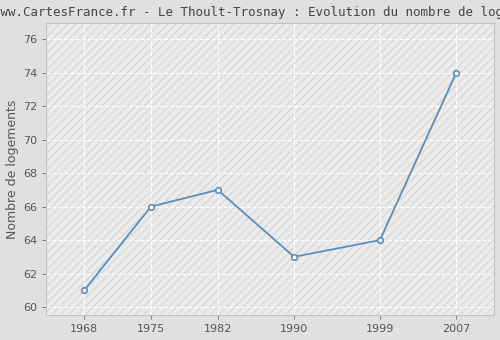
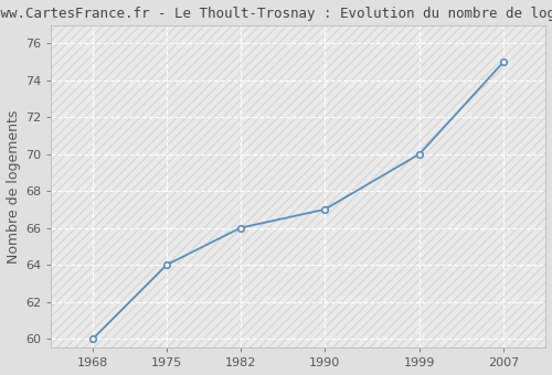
1968: 61 -> 60
1975: 66 -> 64
1982: 67 -> 66
1990: 63 -> 67
1999: 64 -> 70
2007: 74 -> 75
